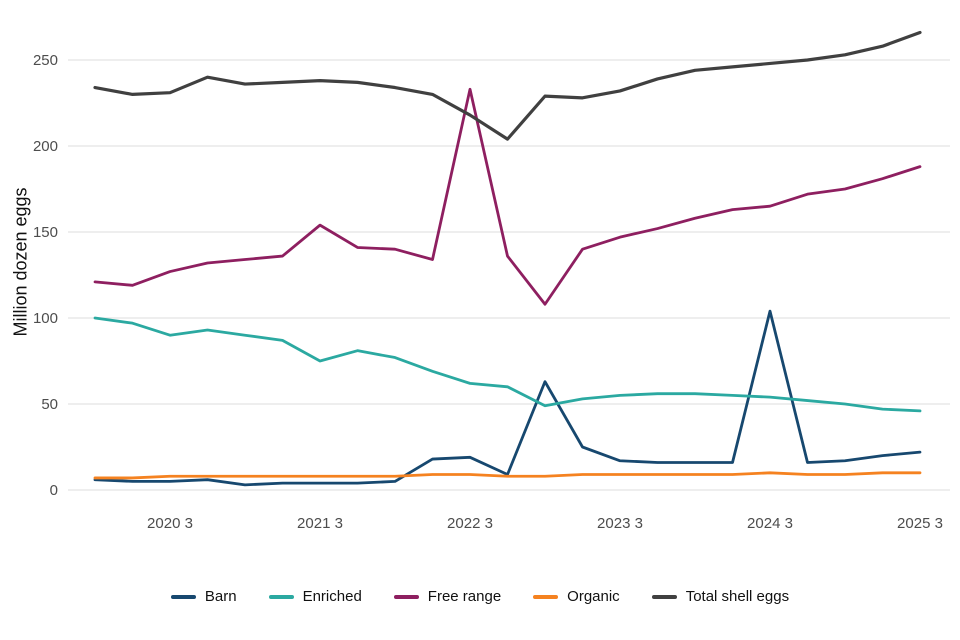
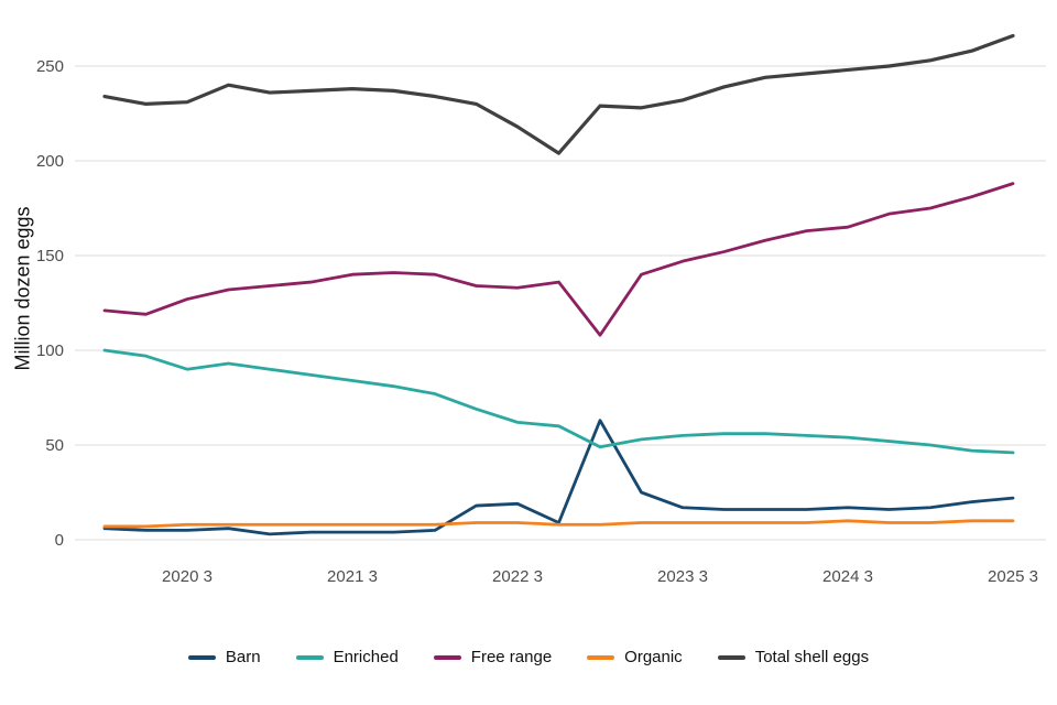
Enriched/2021 3: 75 -> 84
Free range/2021 3: 154 -> 140
Free range/2022 3: 233 -> 133
Barn/2024 3: 104 -> 17
